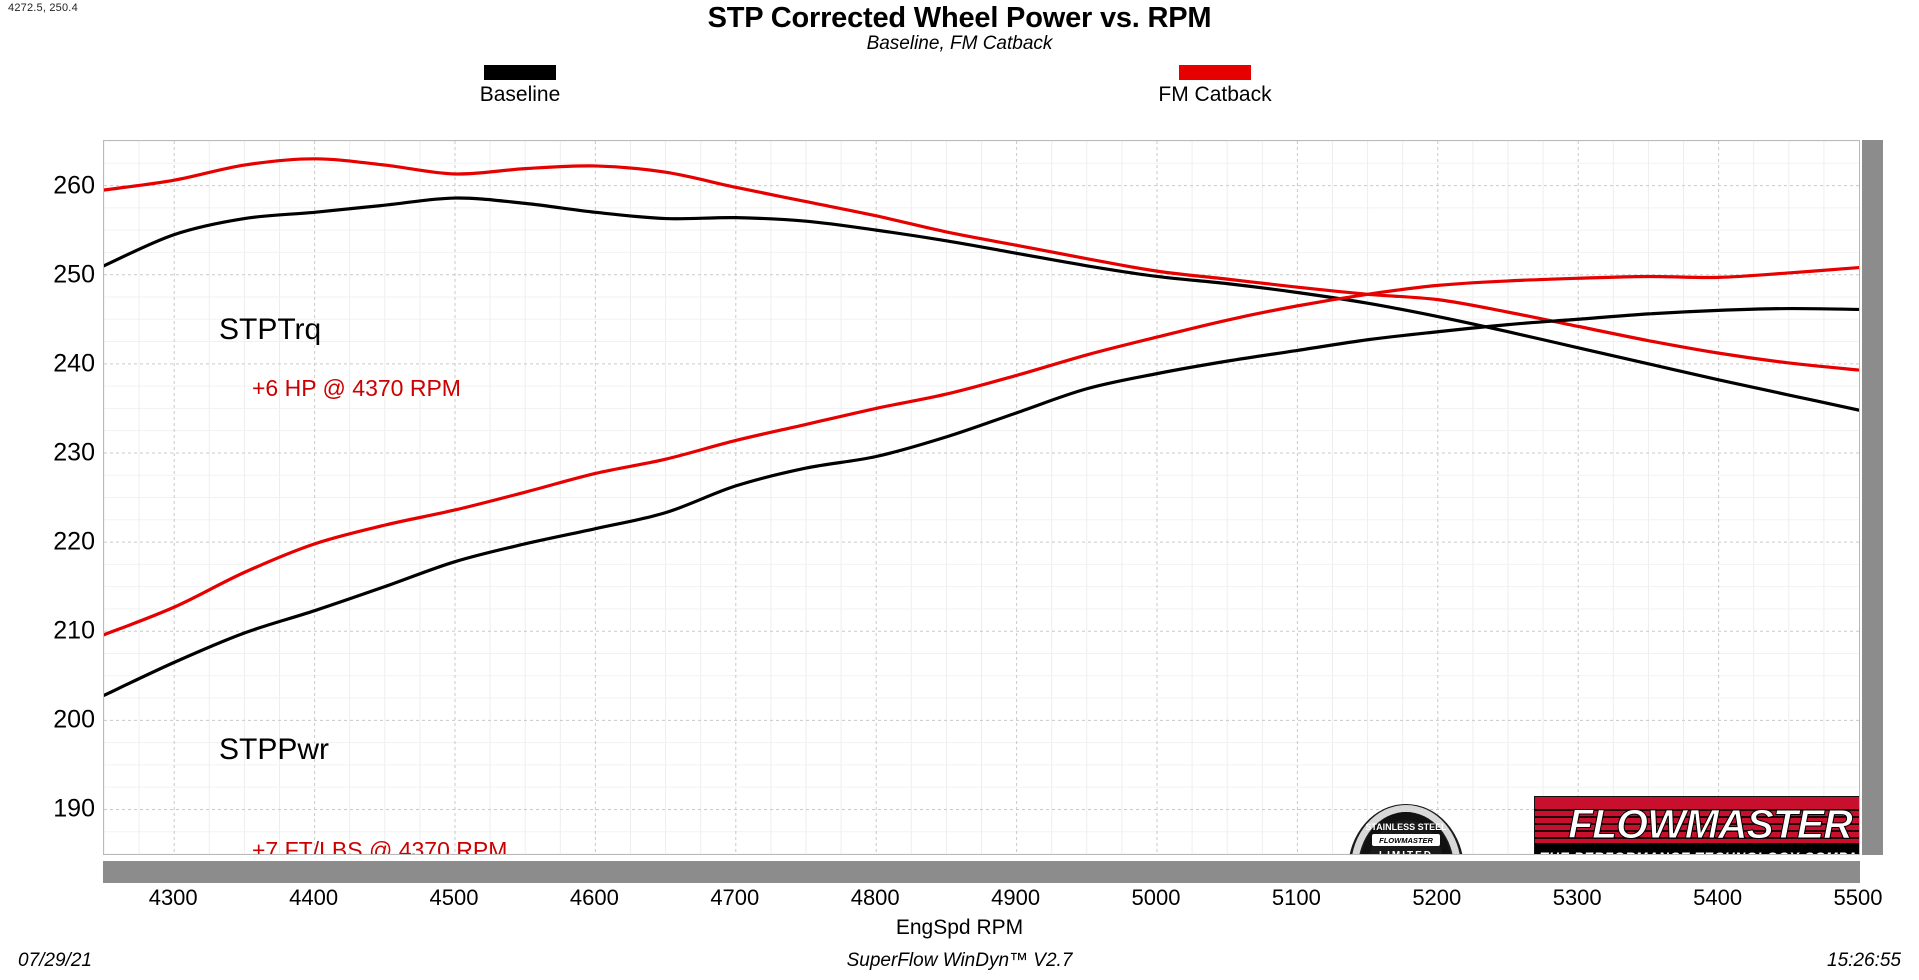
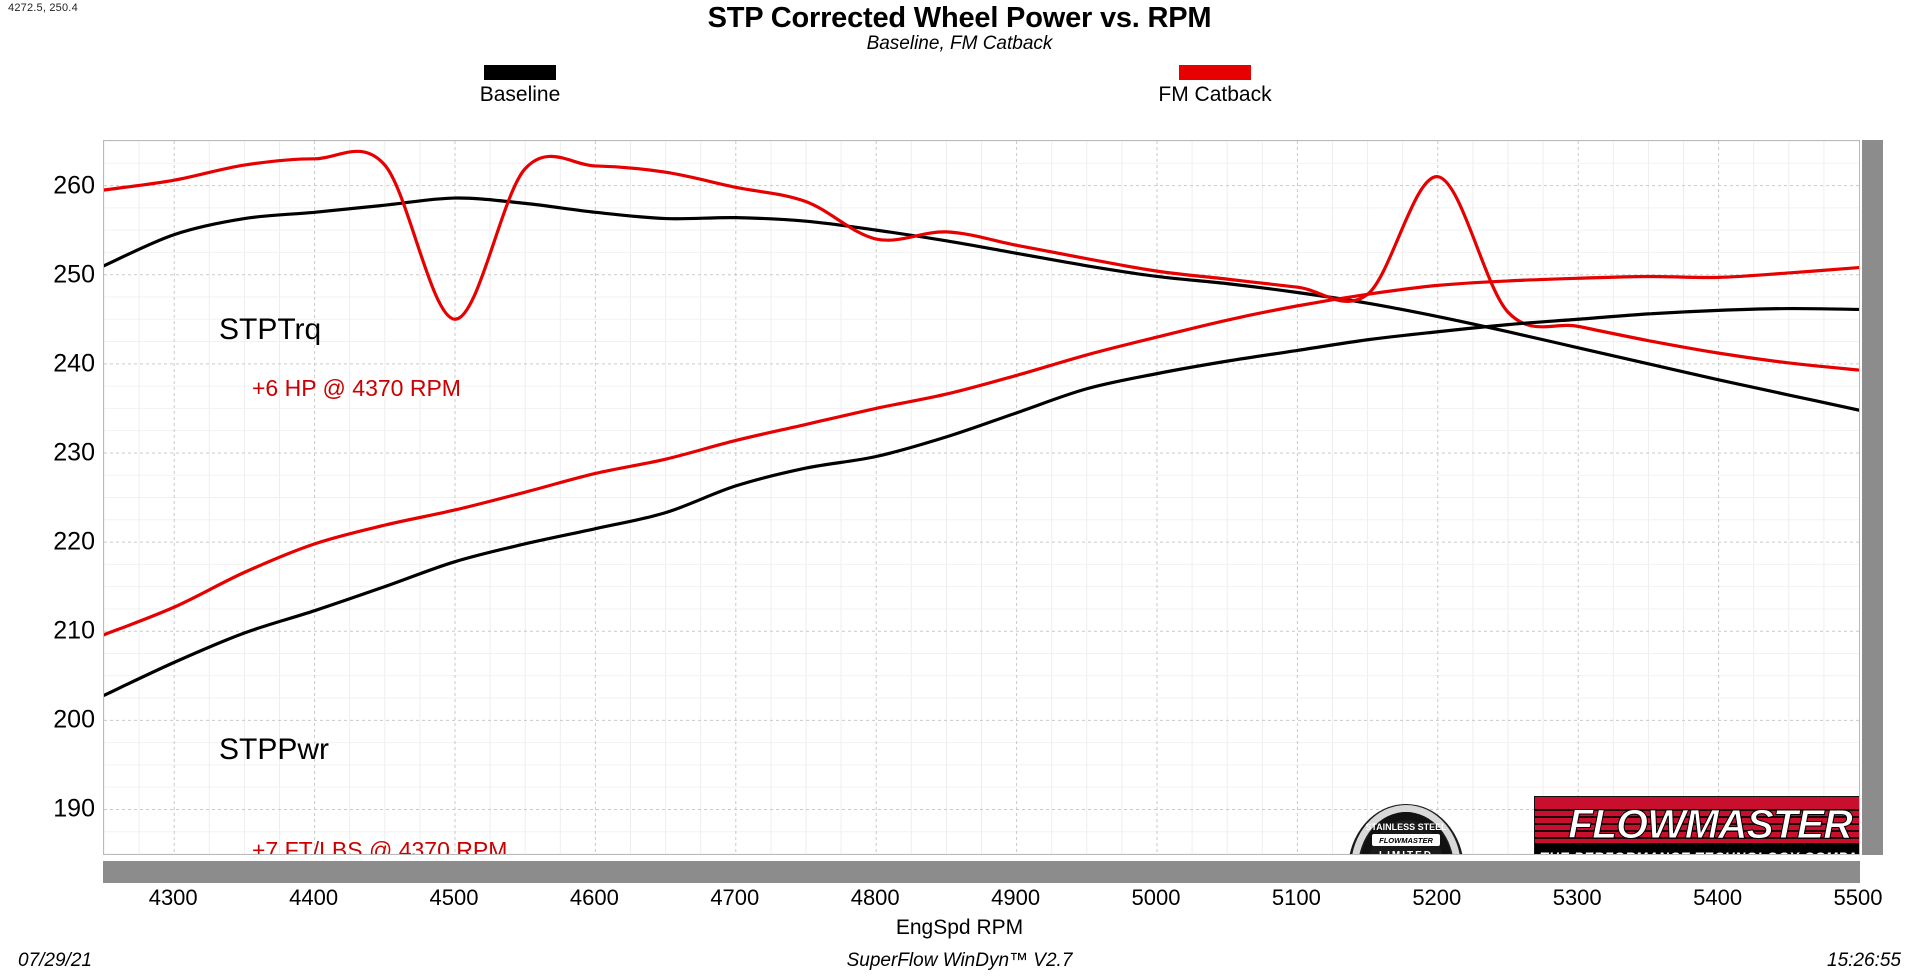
FM Catback STPTrq/4500: 261 -> 245
FM Catback STPTrq/4800: 257 -> 254
FM Catback STPTrq/5200: 247 -> 261
